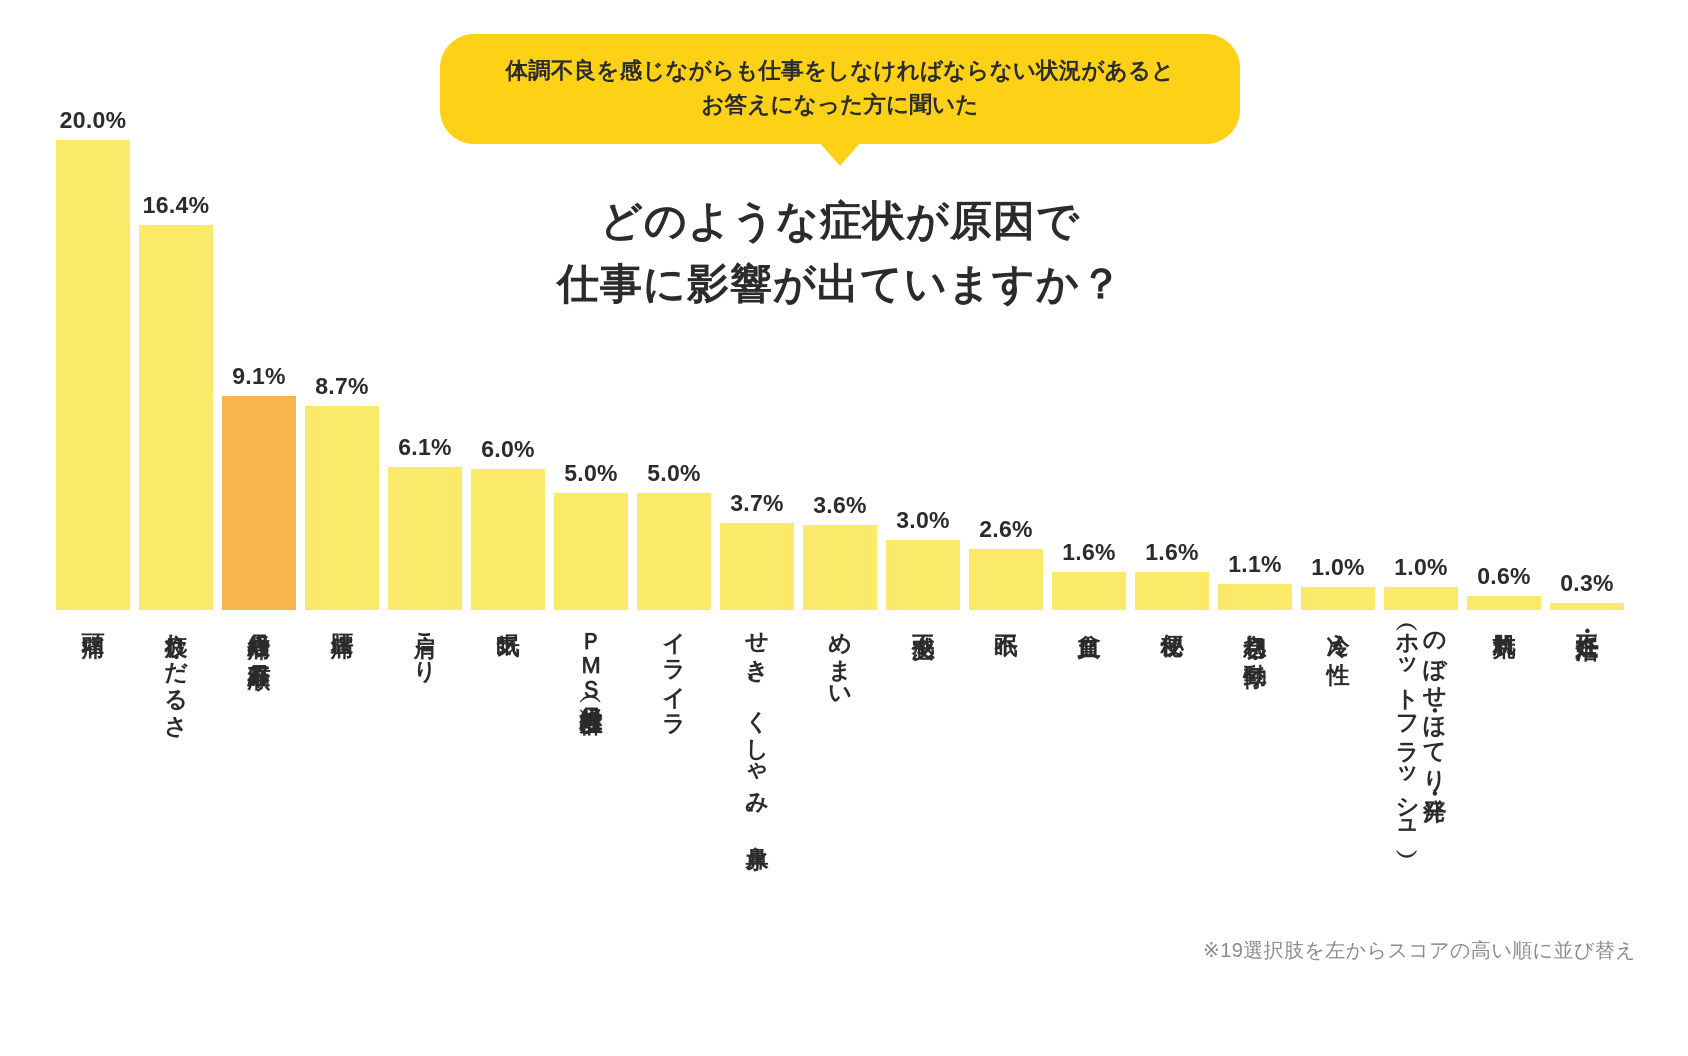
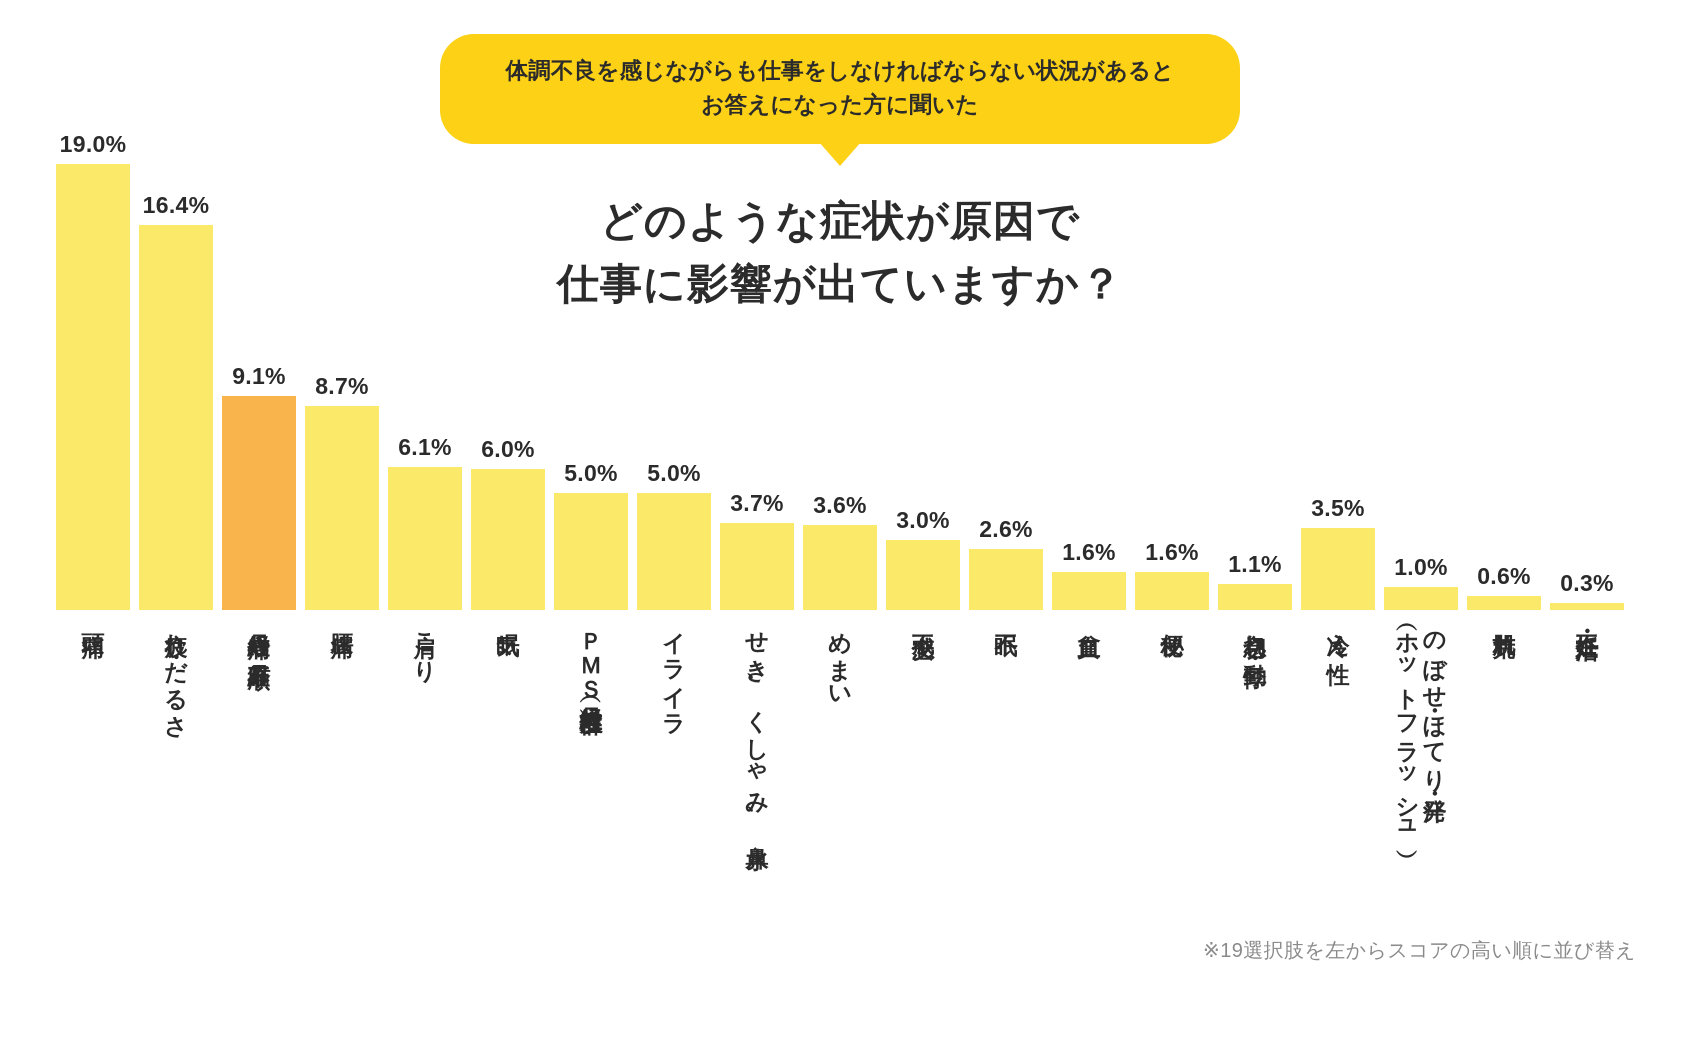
頭痛: 20.0% -> 19.0%
冷え性: 1.0% -> 3.5%
